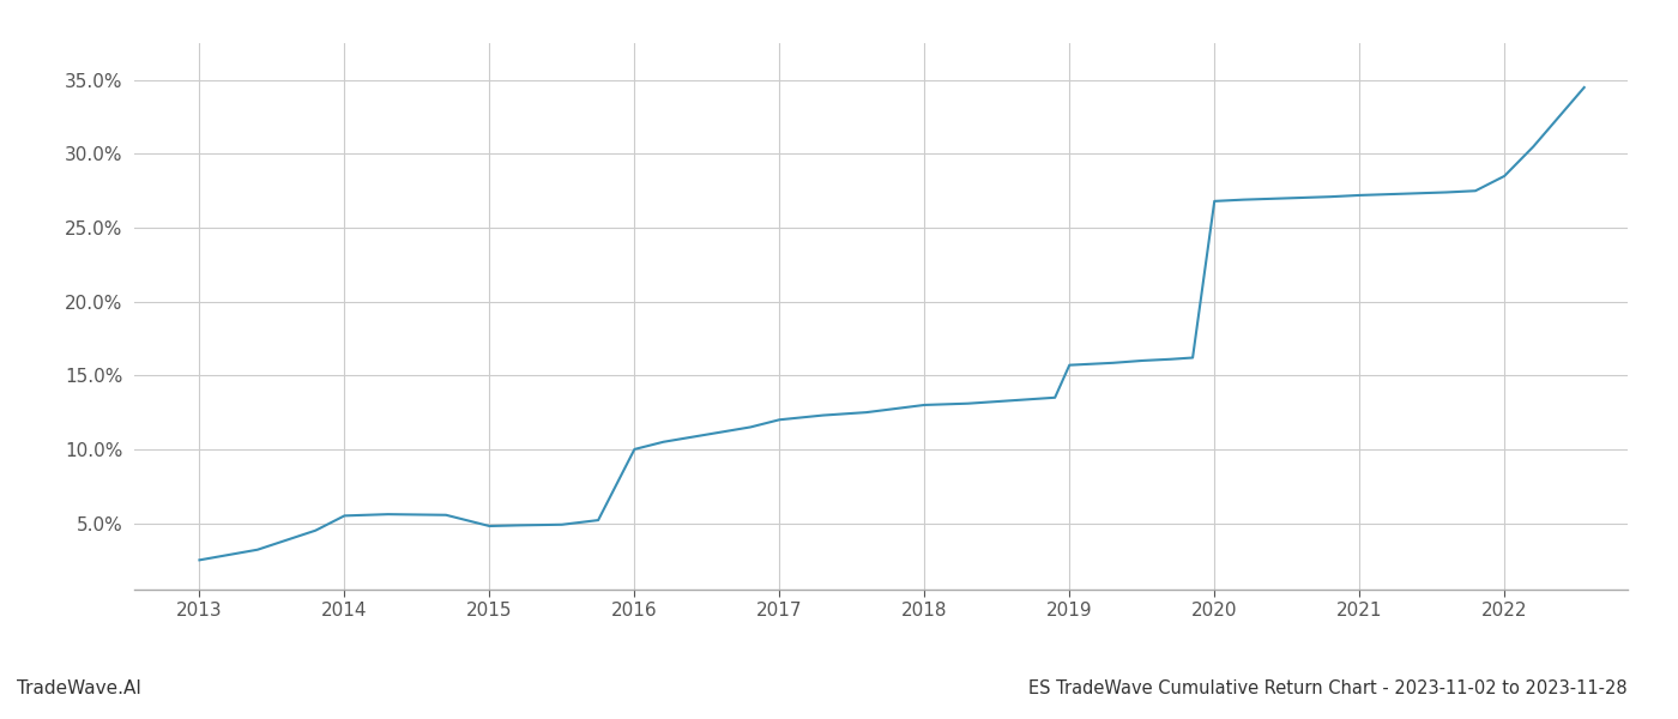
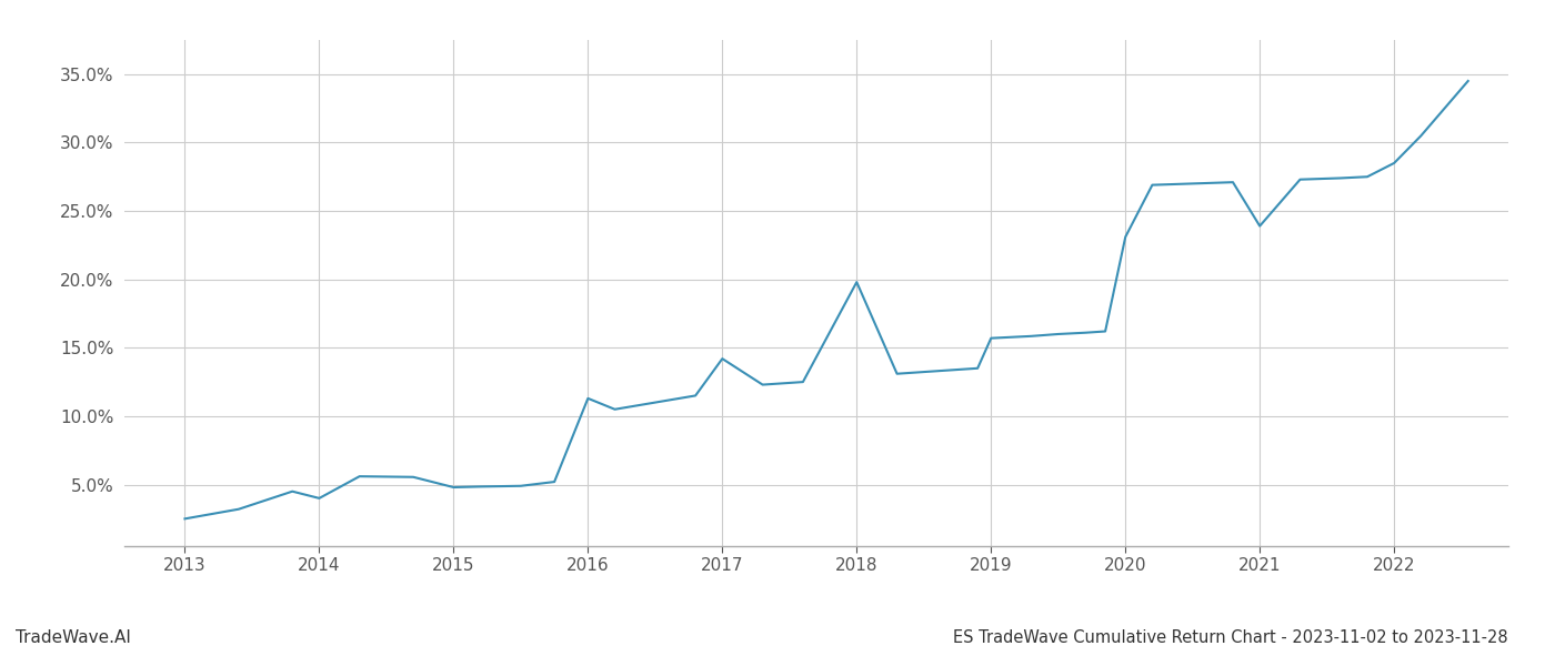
2014: 5.5% -> 4.0%
2016: 10.0% -> 11.3%
2017: 12.0% -> 14.2%
2018: 13.0% -> 19.8%
2020: 26.8% -> 23.1%
2021: 27.2% -> 23.9%
